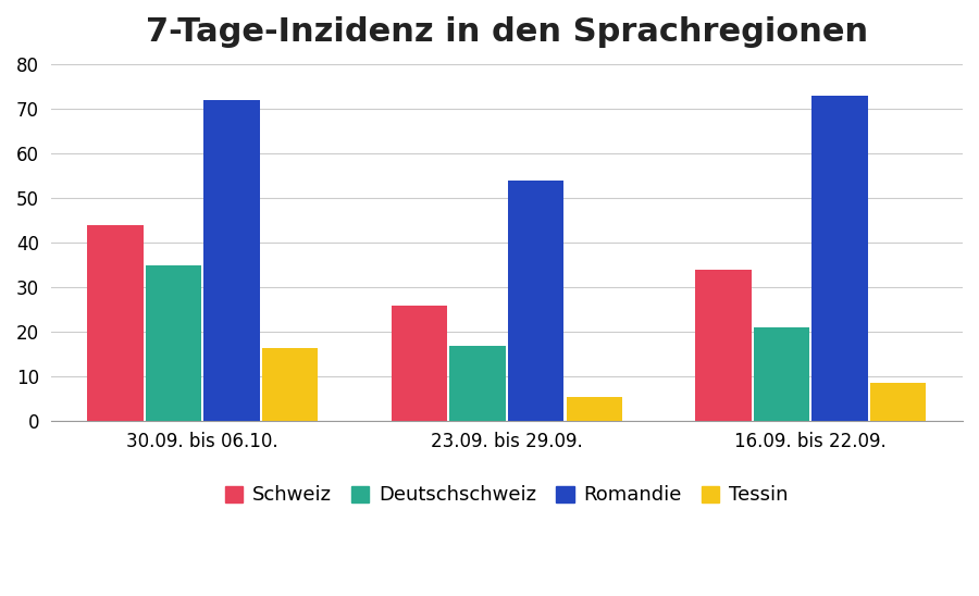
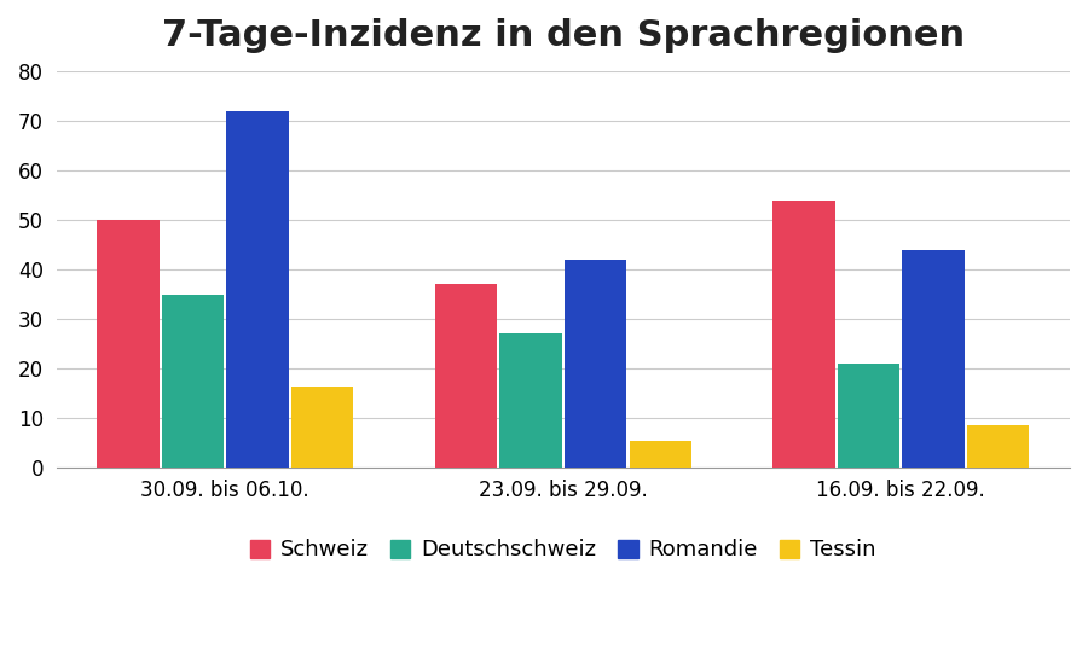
Schweiz/30.09. bis 06.10.: 44 -> 50
Schweiz/23.09. bis 29.09.: 26 -> 37
Deutschschweiz/23.09. bis 29.09.: 17 -> 27
Romandie/23.09. bis 29.09.: 54 -> 42
Schweiz/16.09. bis 22.09.: 34 -> 54
Romandie/16.09. bis 22.09.: 73 -> 44
